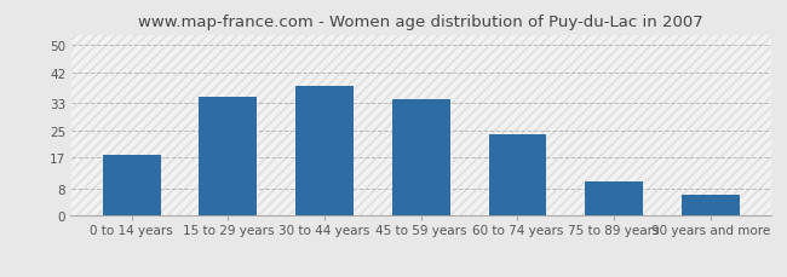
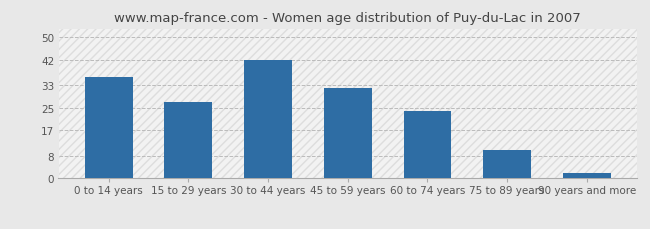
0 to 14 years: 18 -> 36
15 to 29 years: 35 -> 27
30 to 44 years: 38 -> 42
45 to 59 years: 34 -> 32
90 years and more: 6 -> 2
